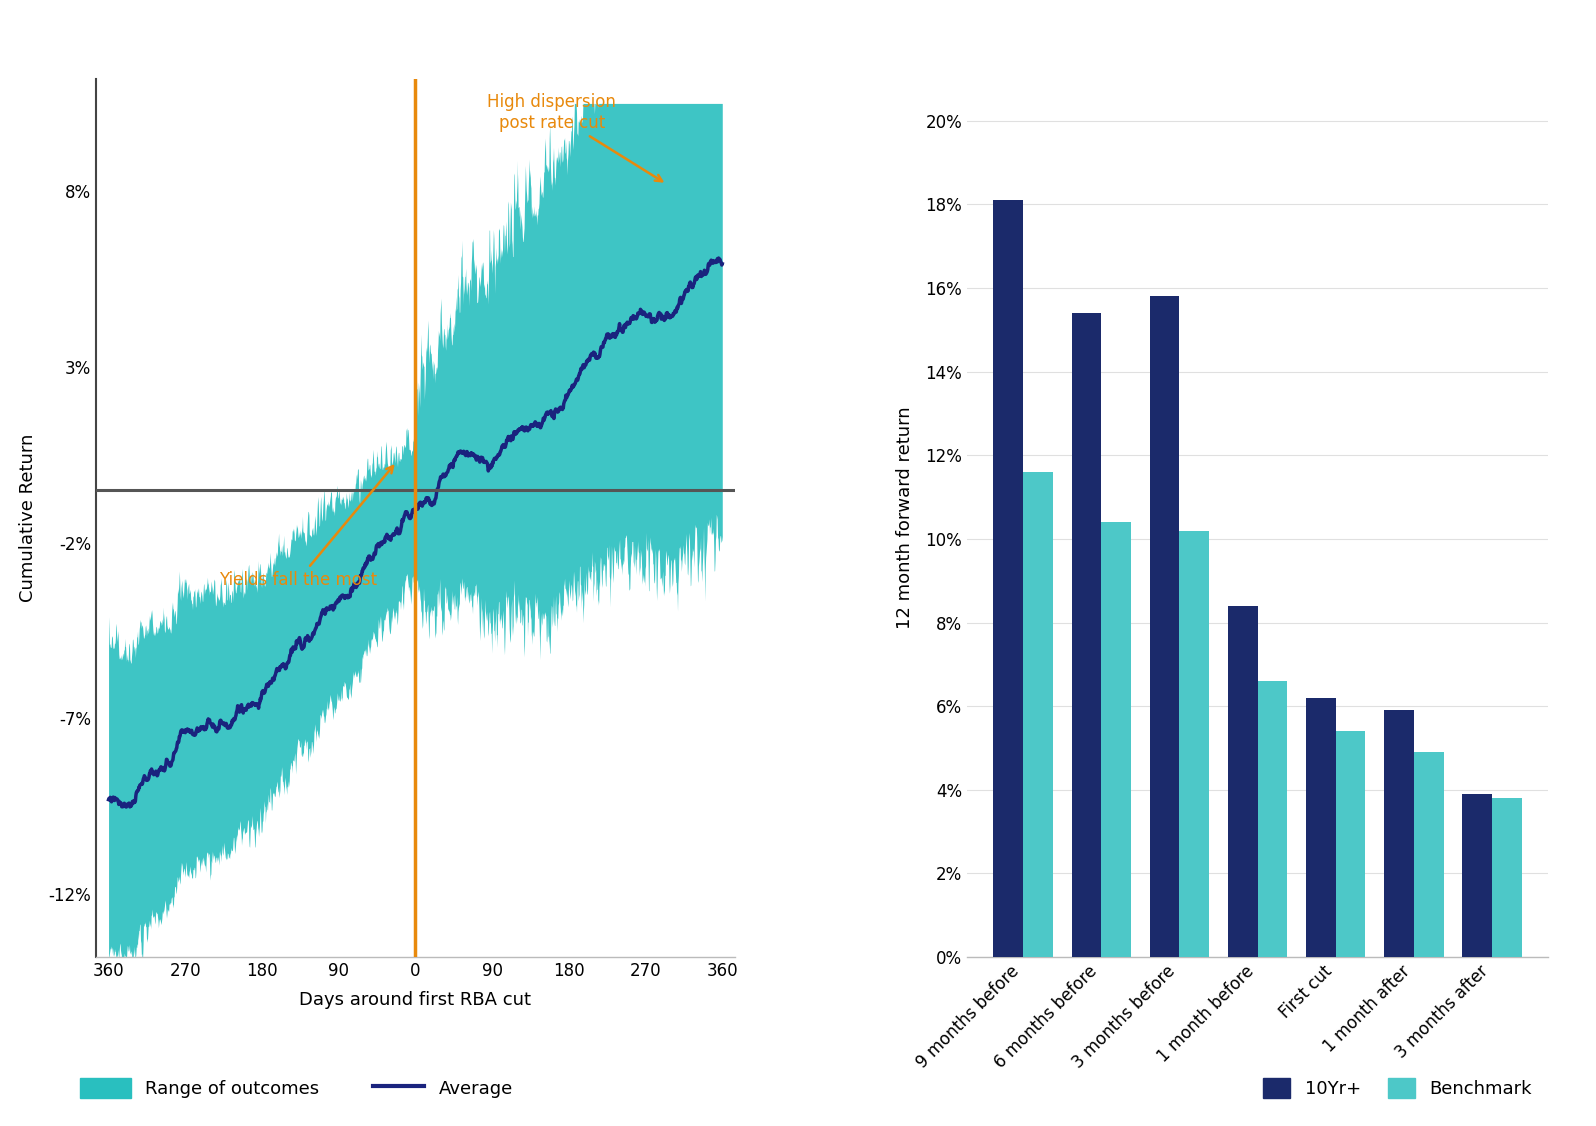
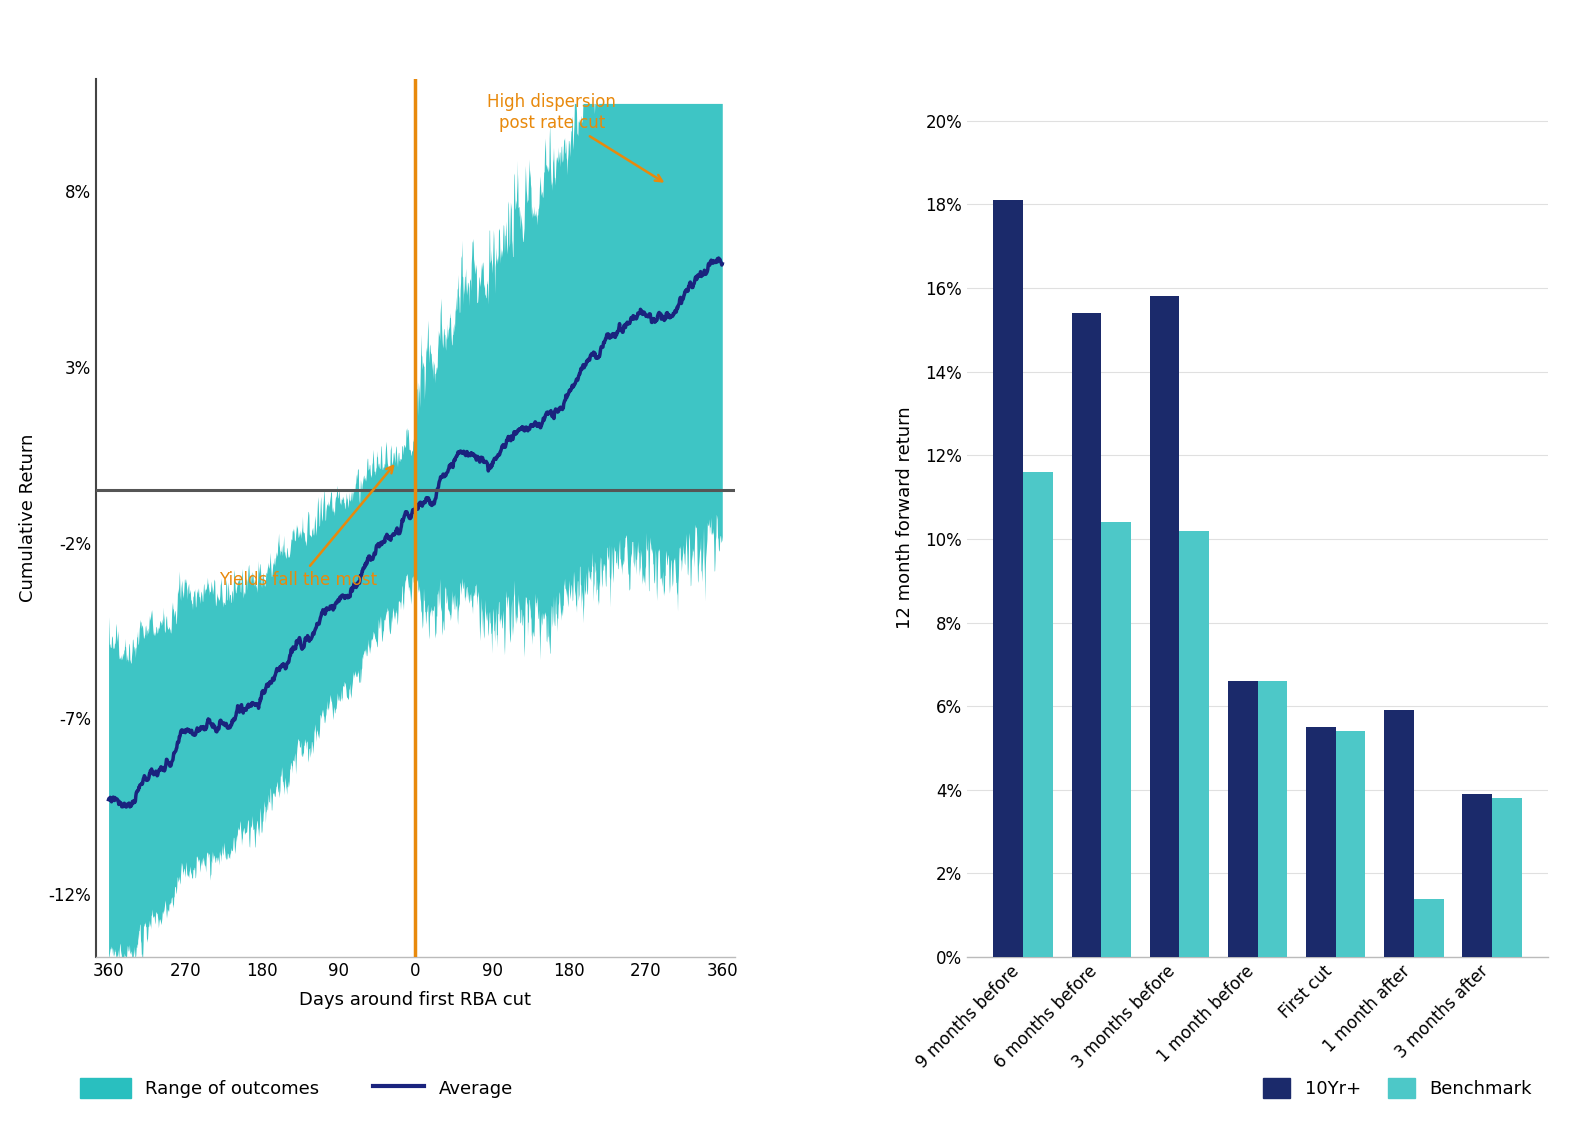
10Yr+/1 month before: 8.4% -> 6.6%
10Yr+/First cut: 6.2% -> 5.5%
Benchmark/1 month after: 4.9% -> 1.4%
